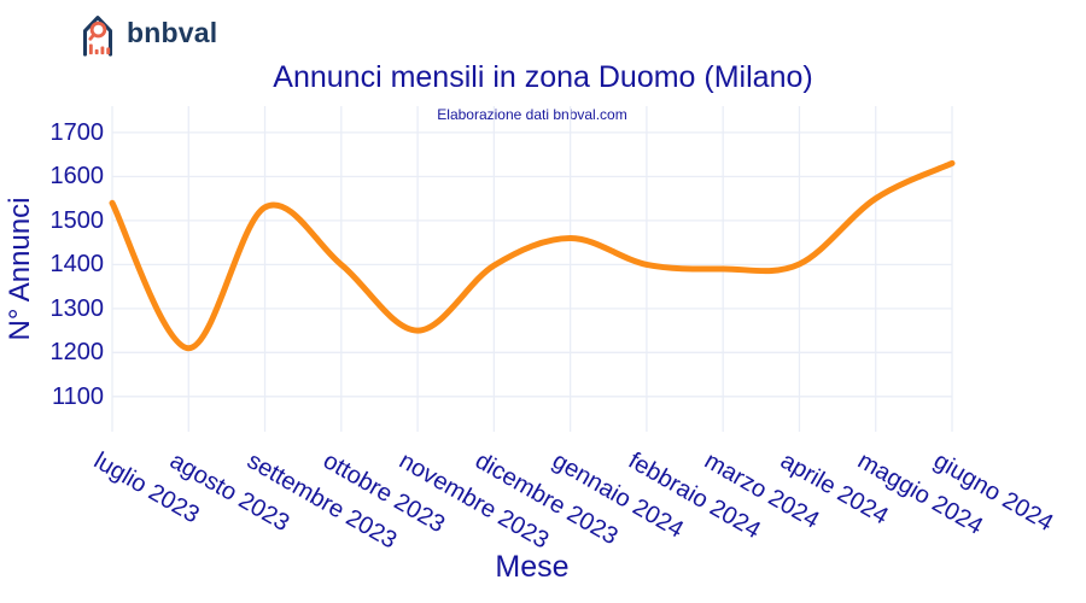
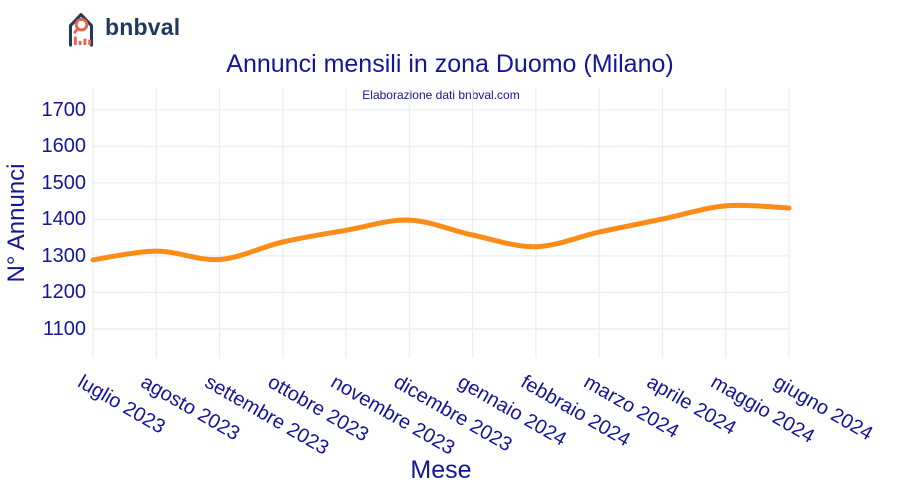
luglio 2023: 1540 -> 1290
agosto 2023: 1210 -> 1310
settembre 2023: 1530 -> 1290
ottobre 2023: 1400 -> 1340
novembre 2023: 1250 -> 1370
gennaio 2024: 1460 -> 1360
febbraio 2024: 1400 -> 1320
marzo 2024: 1390 -> 1360
maggio 2024: 1550 -> 1440
giugno 2024: 1630 -> 1430
